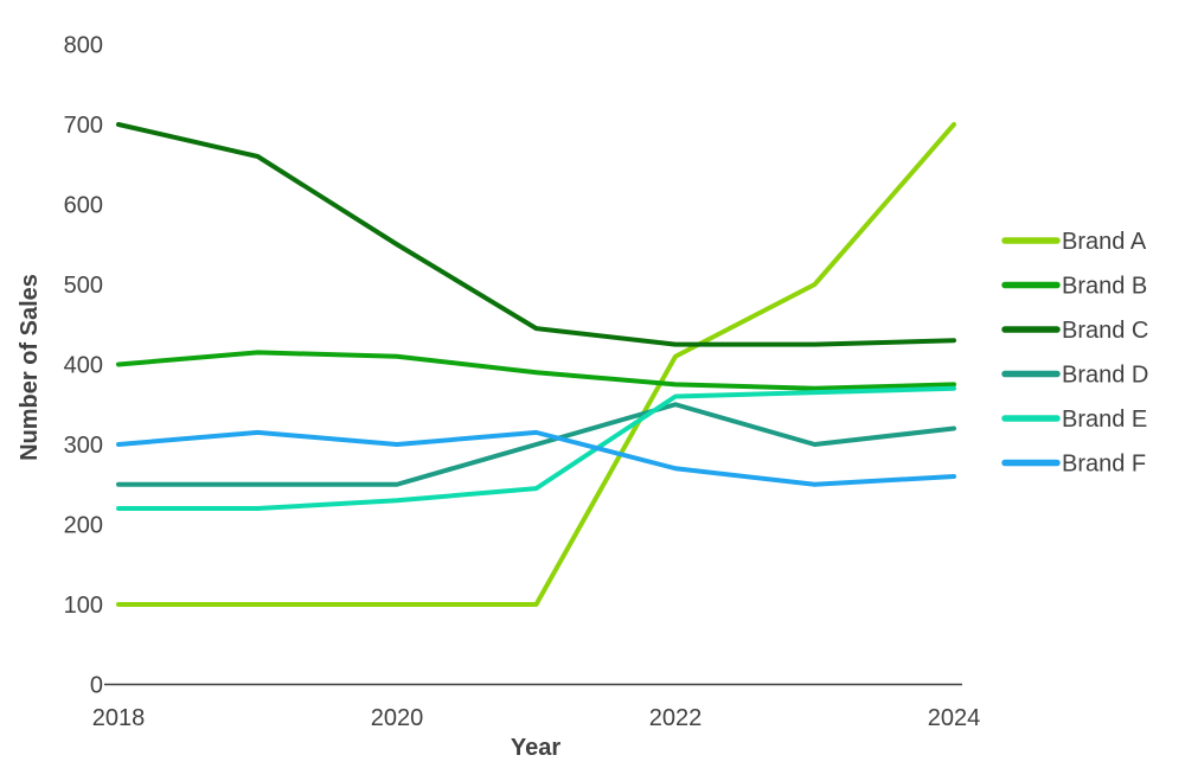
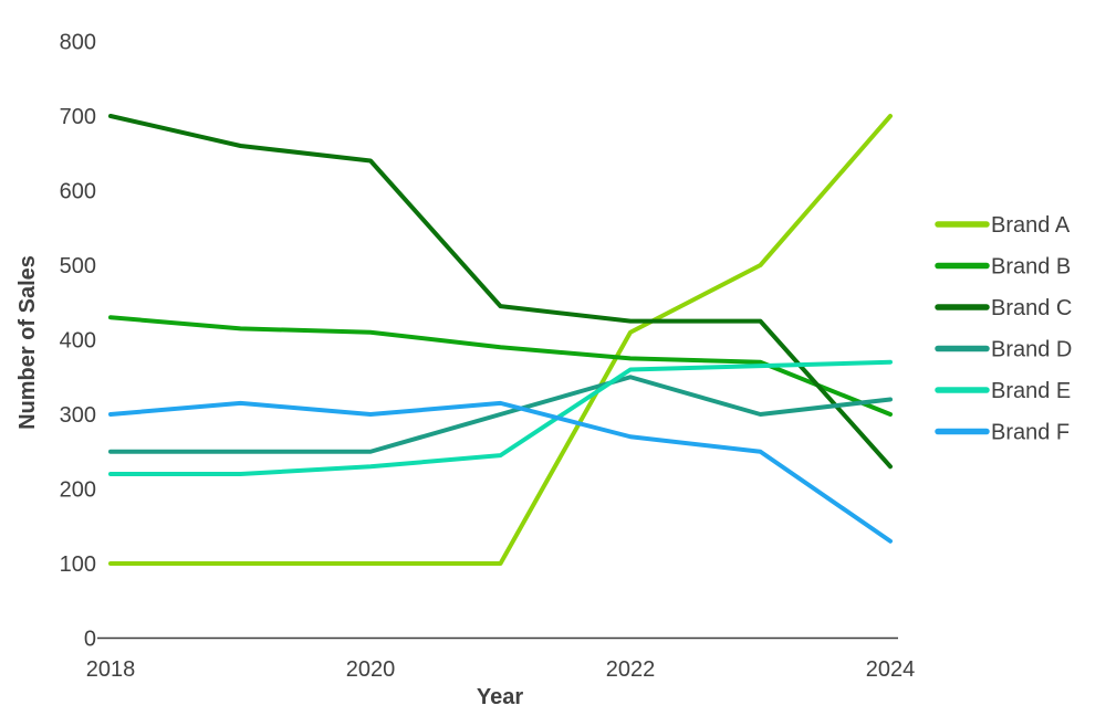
Brand B/2018: 400 -> 430
Brand C/2020: 550 -> 640
Brand B/2024: 380 -> 300
Brand C/2024: 430 -> 230
Brand F/2024: 260 -> 130
